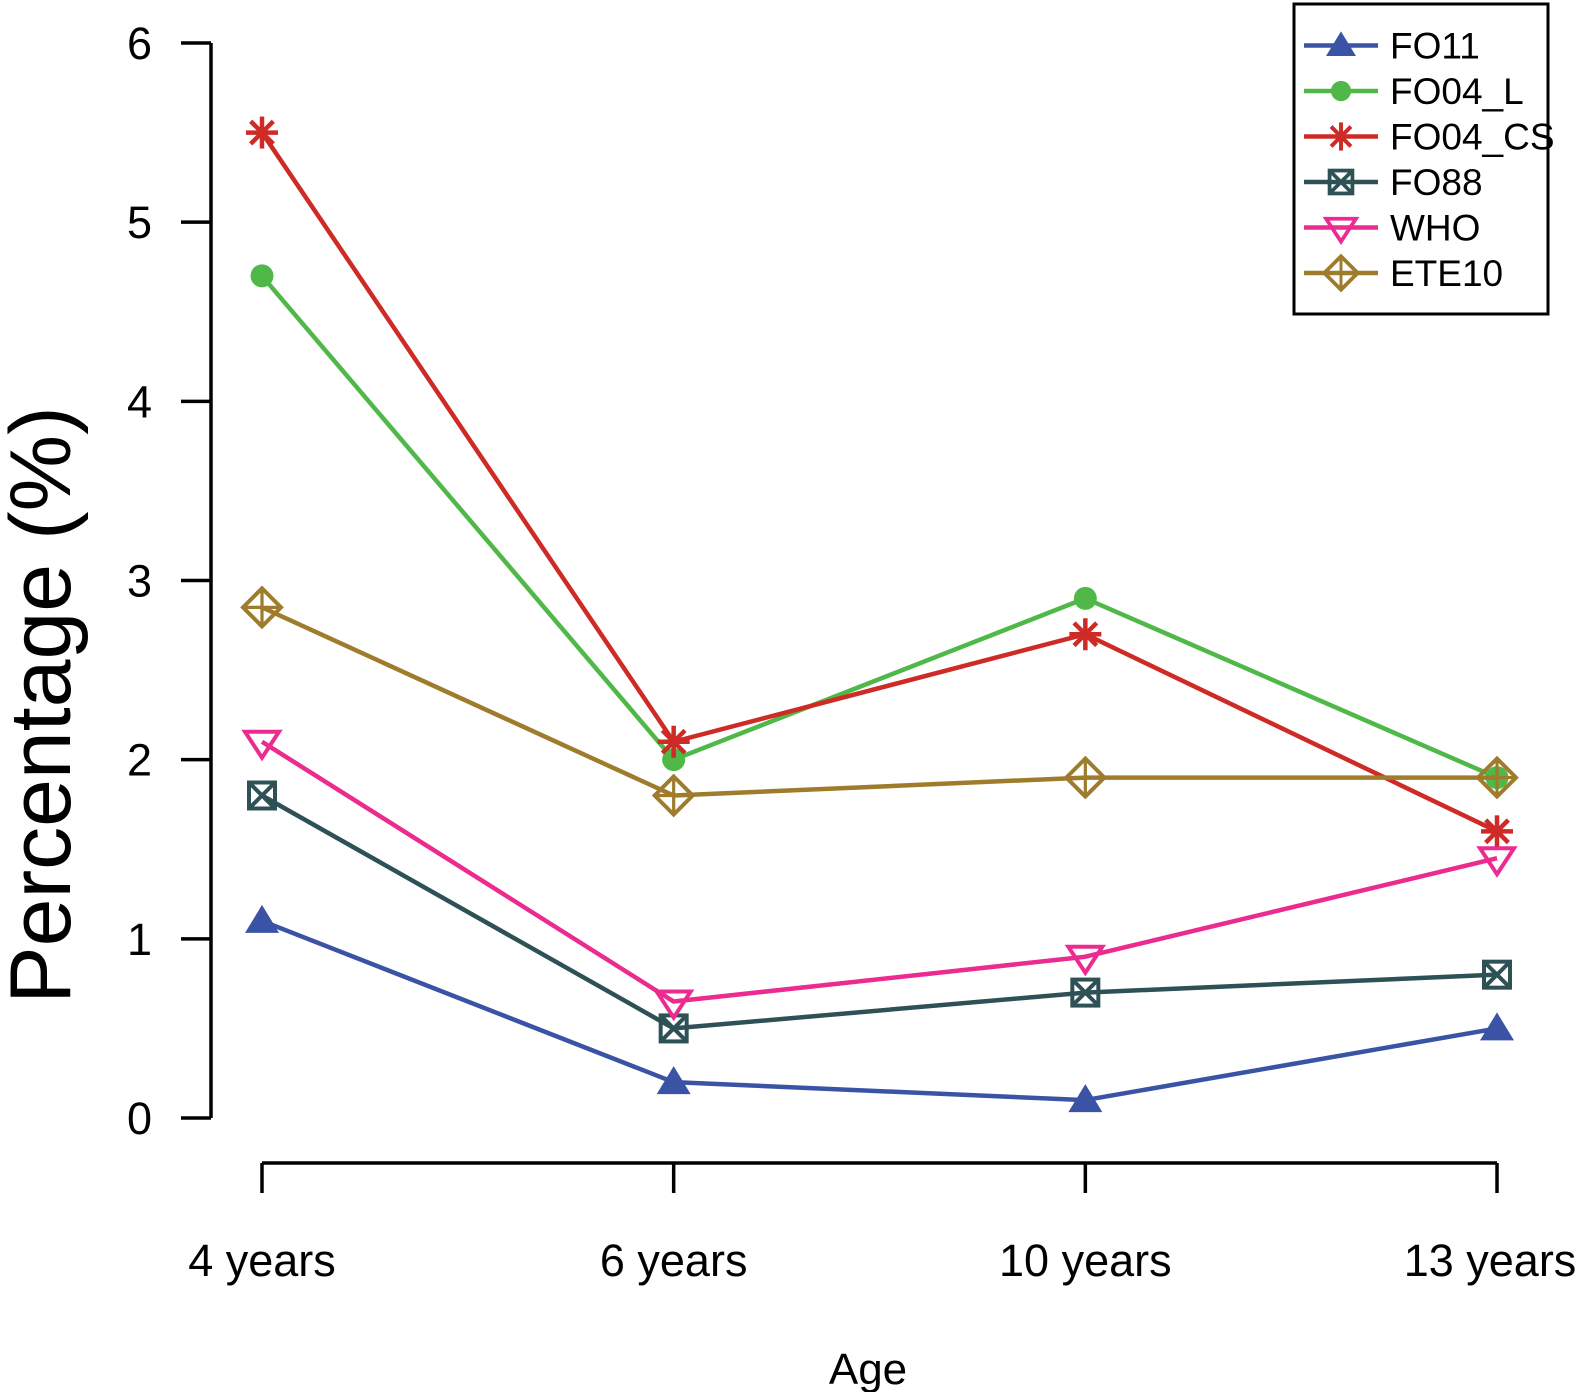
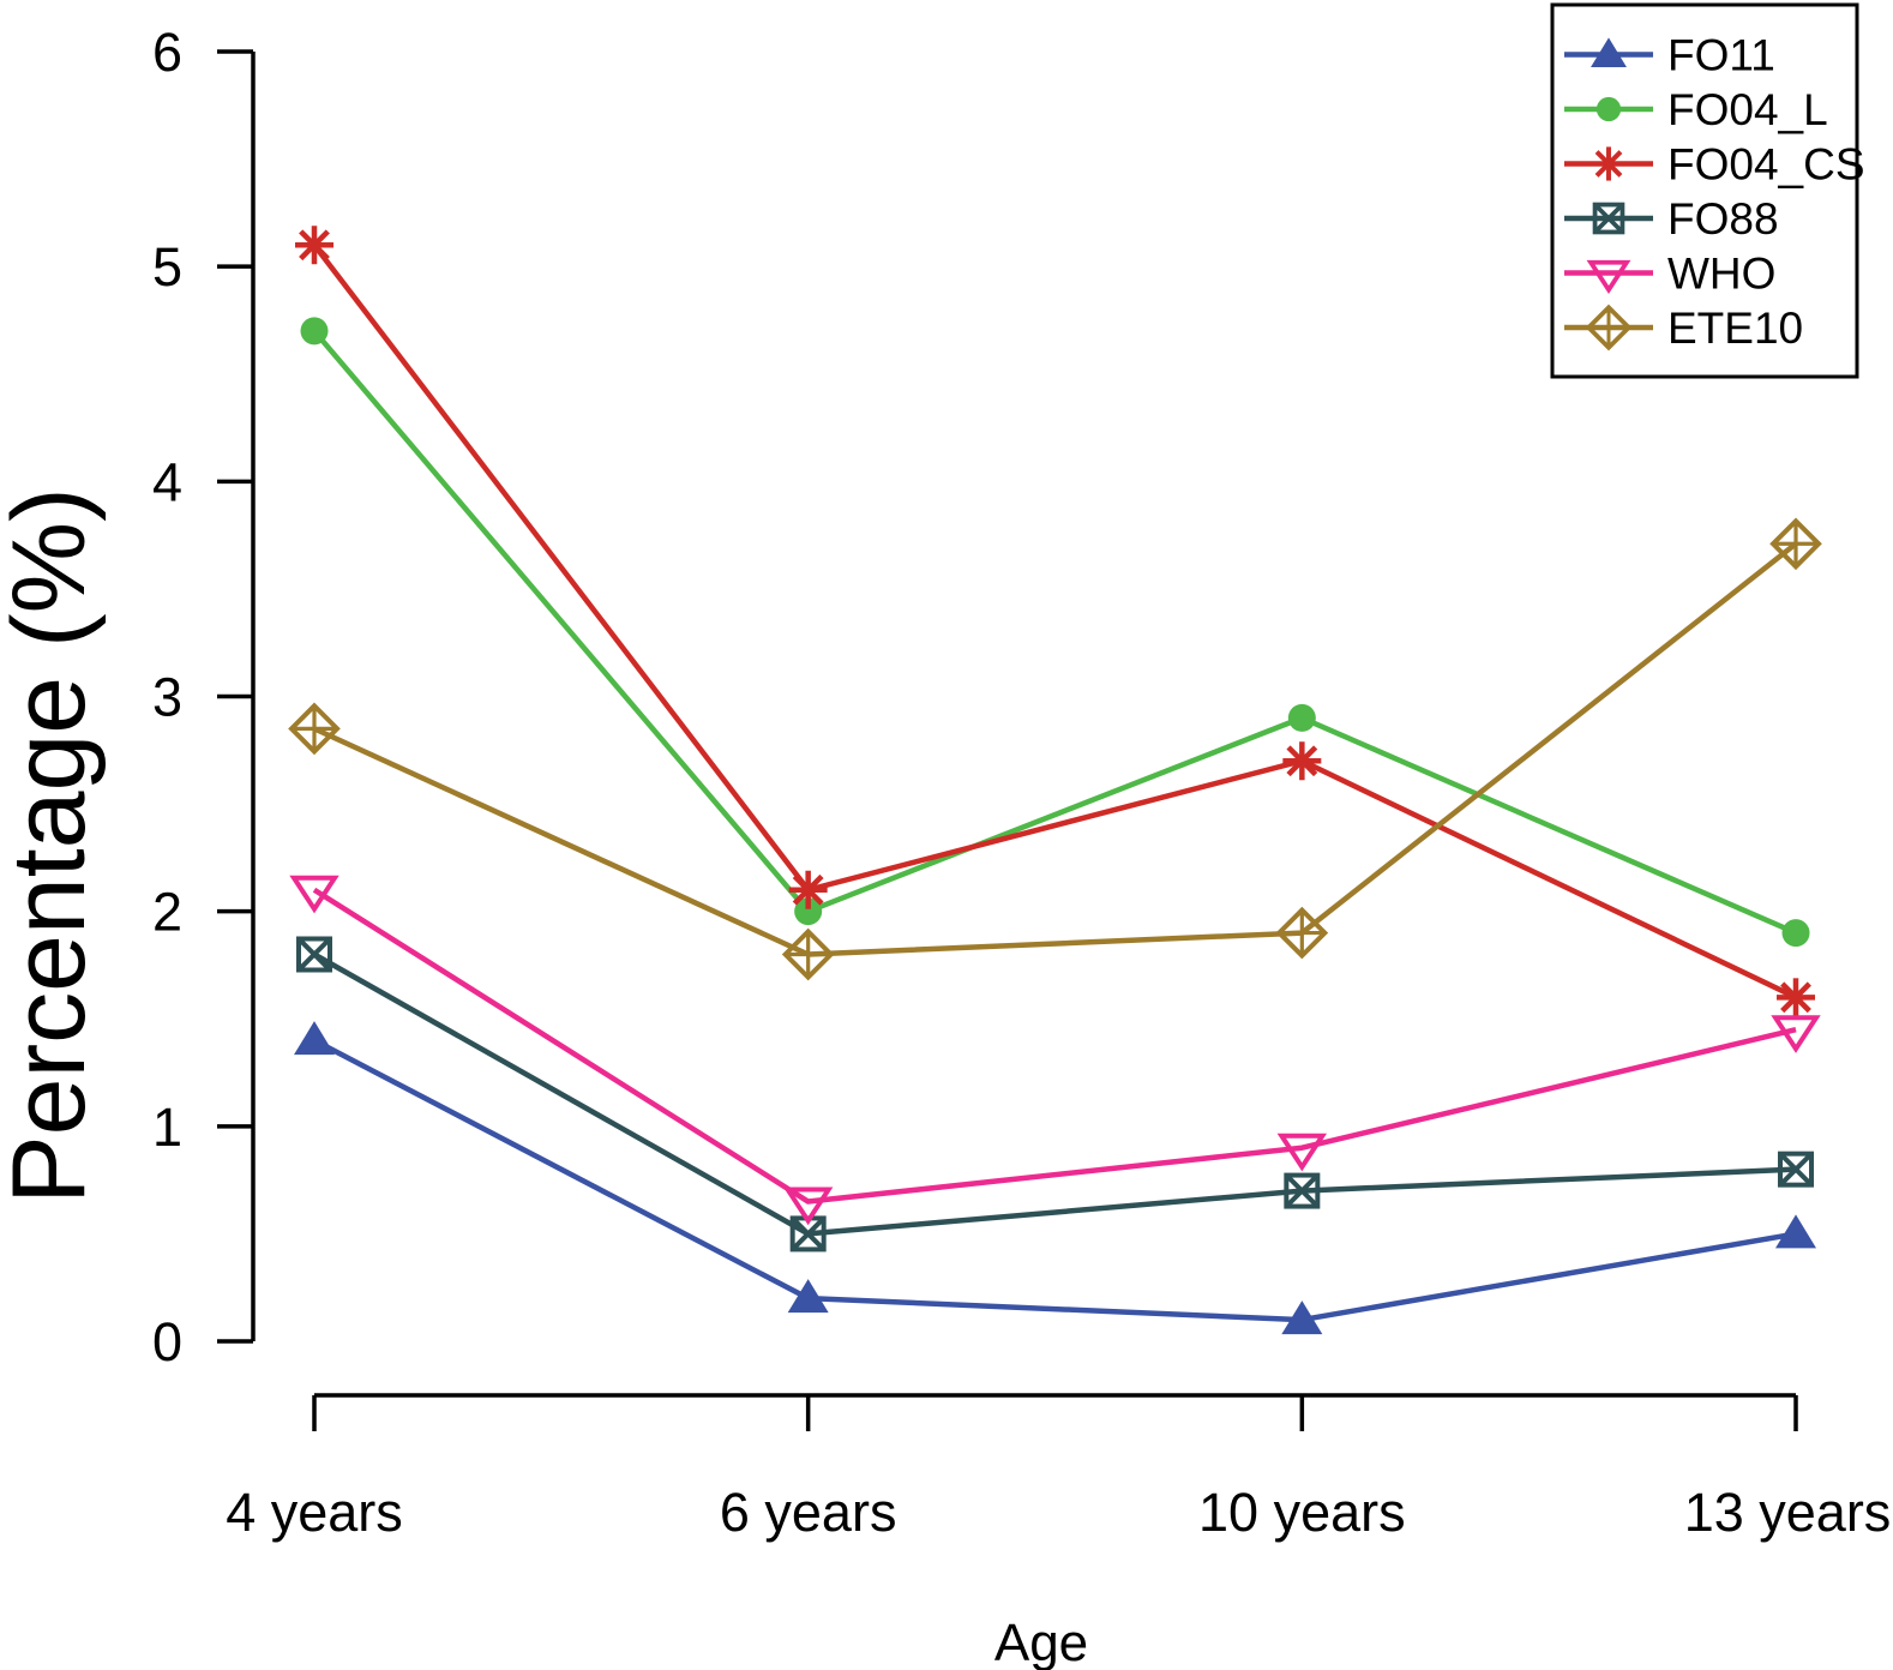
FO11/4 years: 1.1 -> 1.4
FO04_CS/4 years: 5.5 -> 5.1
ETE10/13 years: 1.90 -> 3.71
